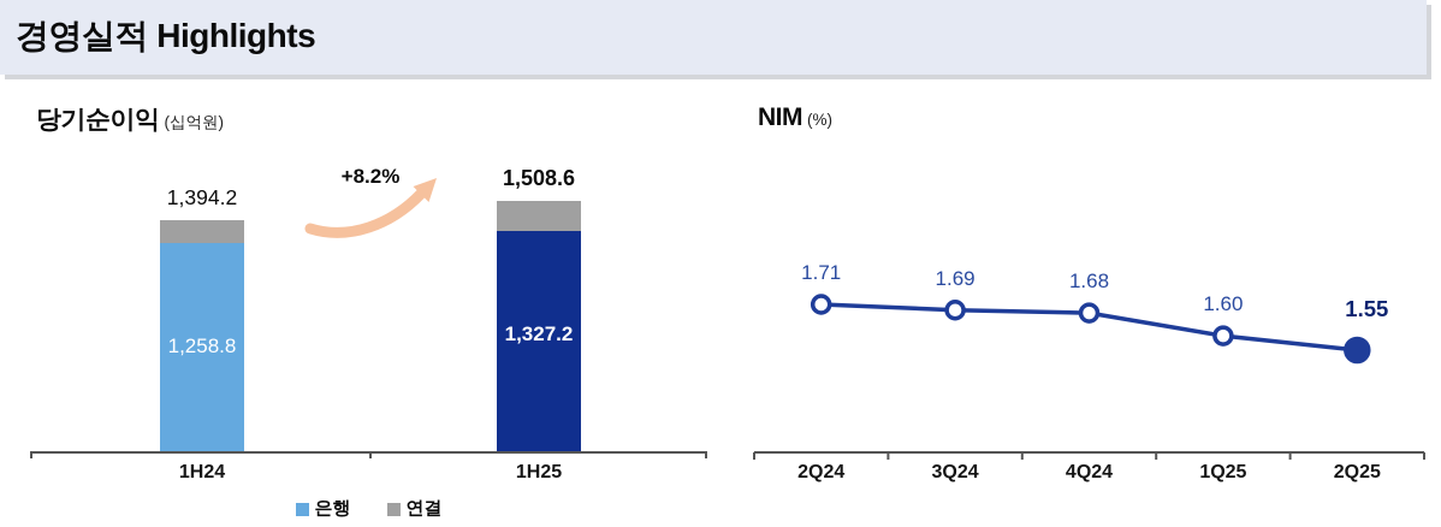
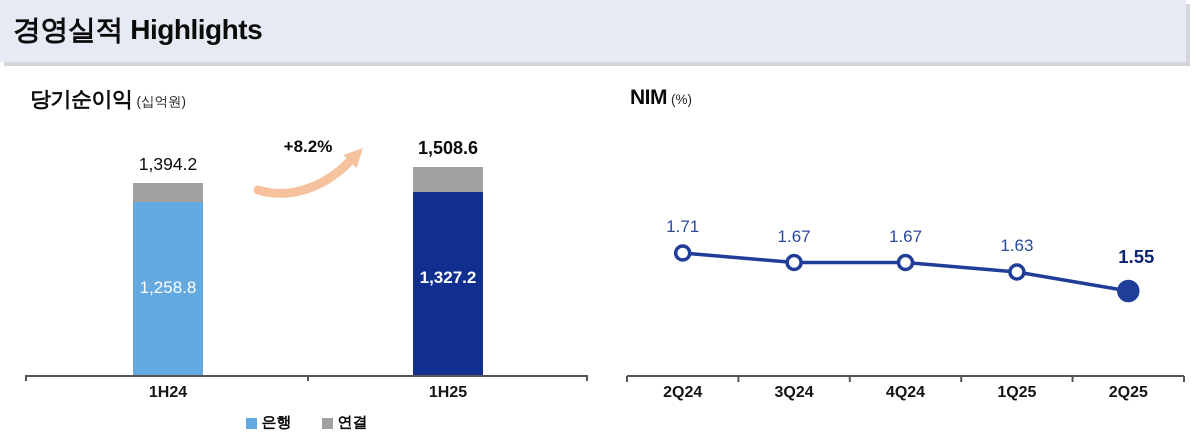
NIM (%)/3Q24: 1.69 -> 1.67
NIM (%)/4Q24: 1.68 -> 1.67
NIM (%)/1Q25: 1.60 -> 1.63
